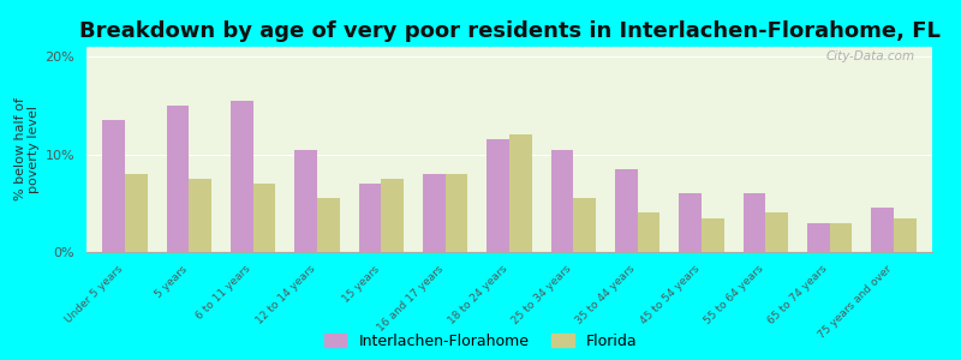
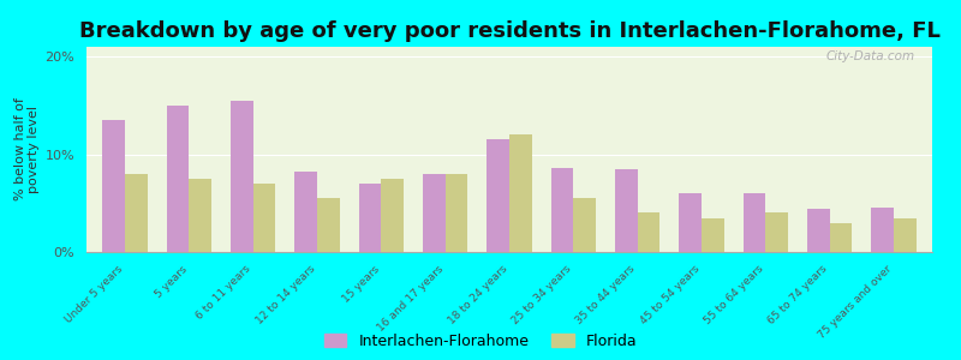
Interlachen-Florahome/12 to 14 years: 10.5% -> 8.2%
Interlachen-Florahome/25 to 34 years: 10.5% -> 8.6%
Interlachen-Florahome/65 to 74 years: 3.0% -> 4.4%
